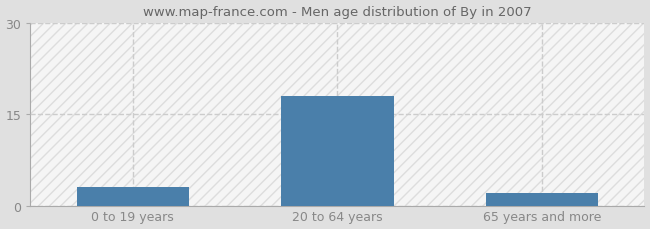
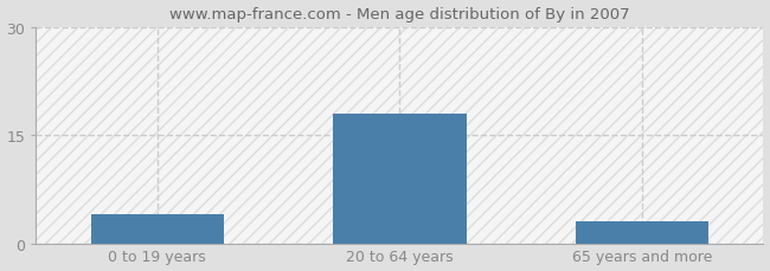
0 to 19 years: 3 -> 4
65 years and more: 2 -> 3
